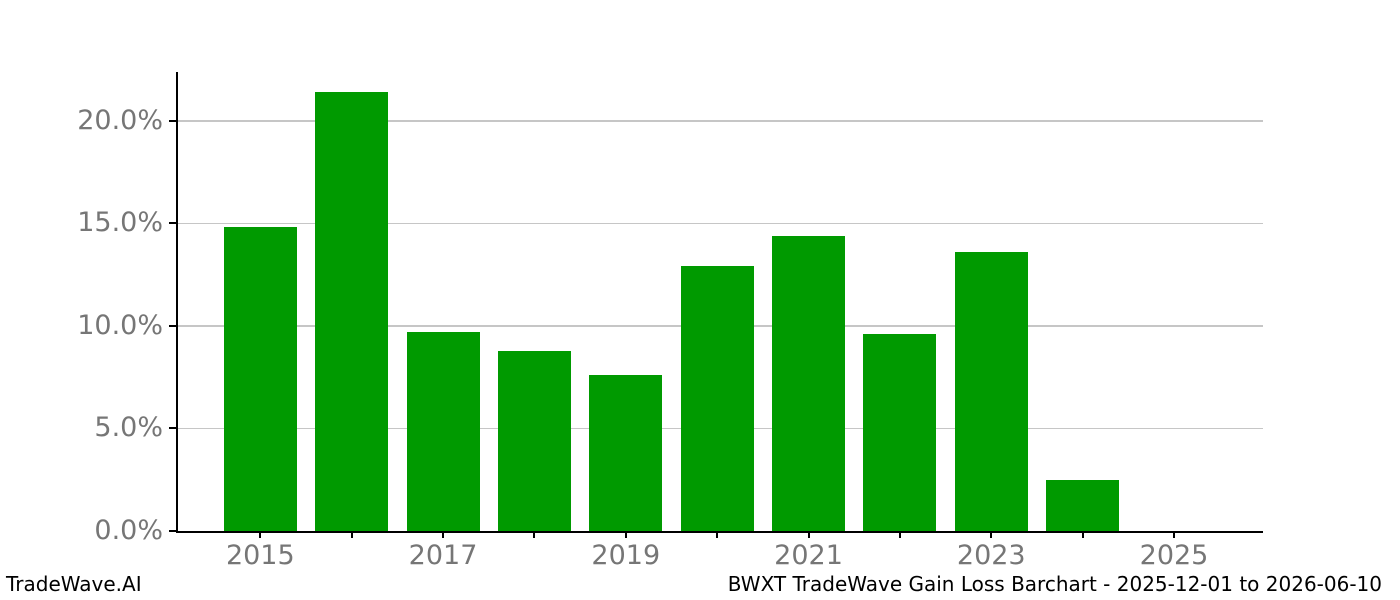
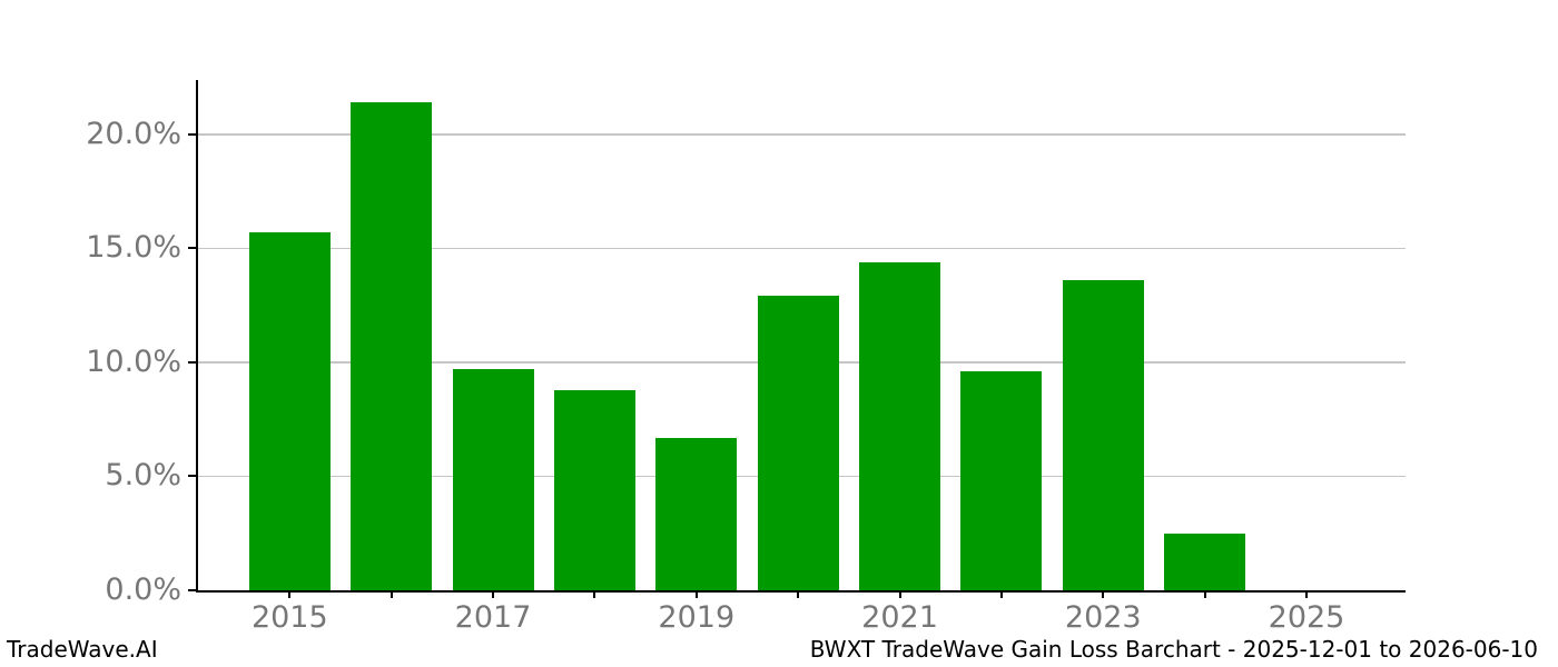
2015: 14.8% -> 15.7%
2019: 7.6% -> 6.7%
